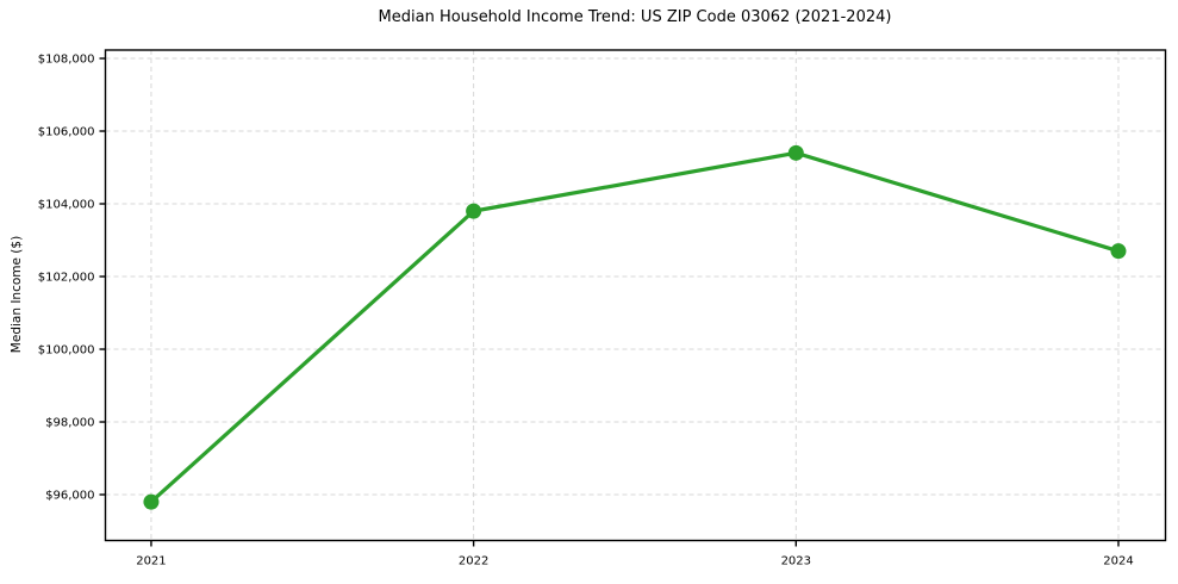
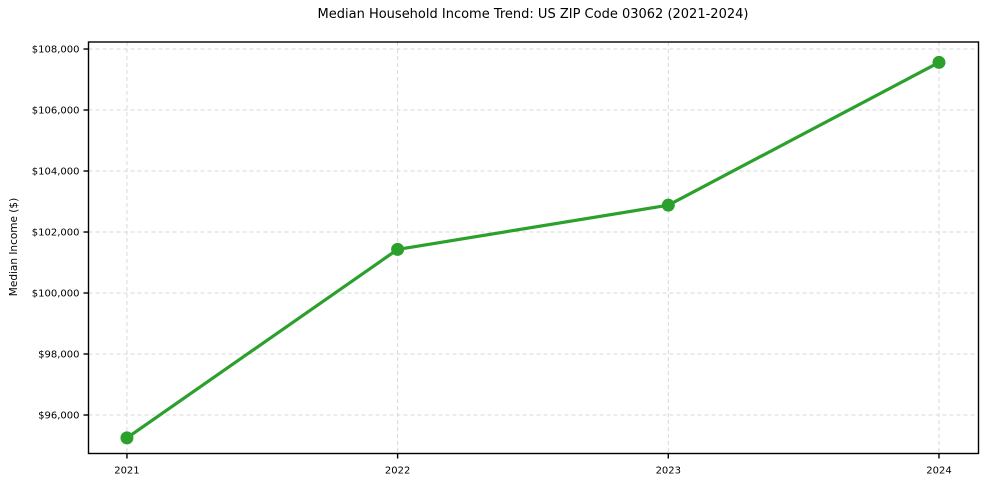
2021: $95800 -> $95200
2022: $103800 -> $101400
2023: $105400 -> $102900
2024: $102700 -> $107600
